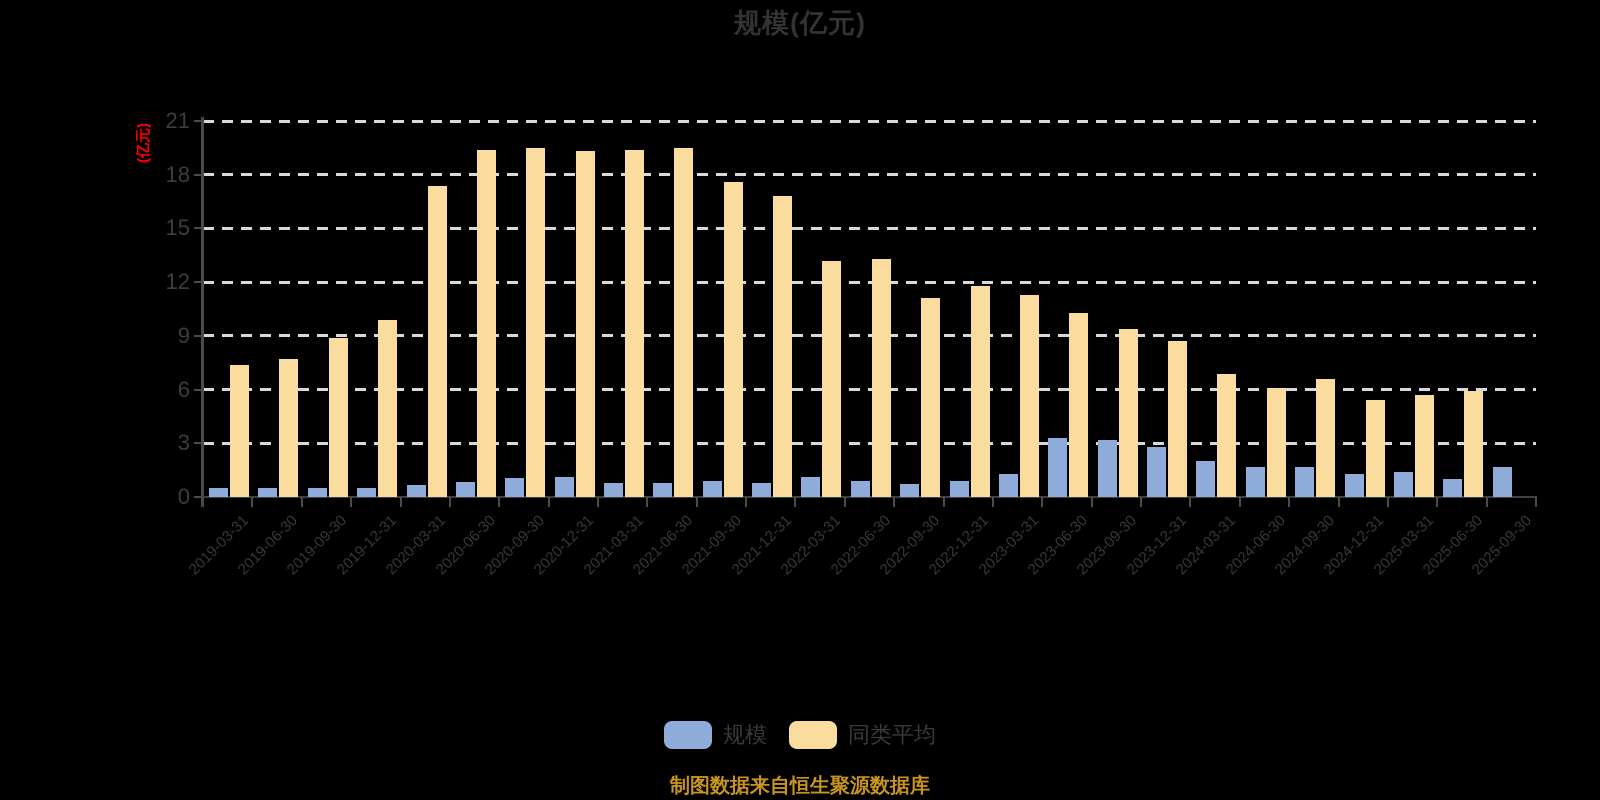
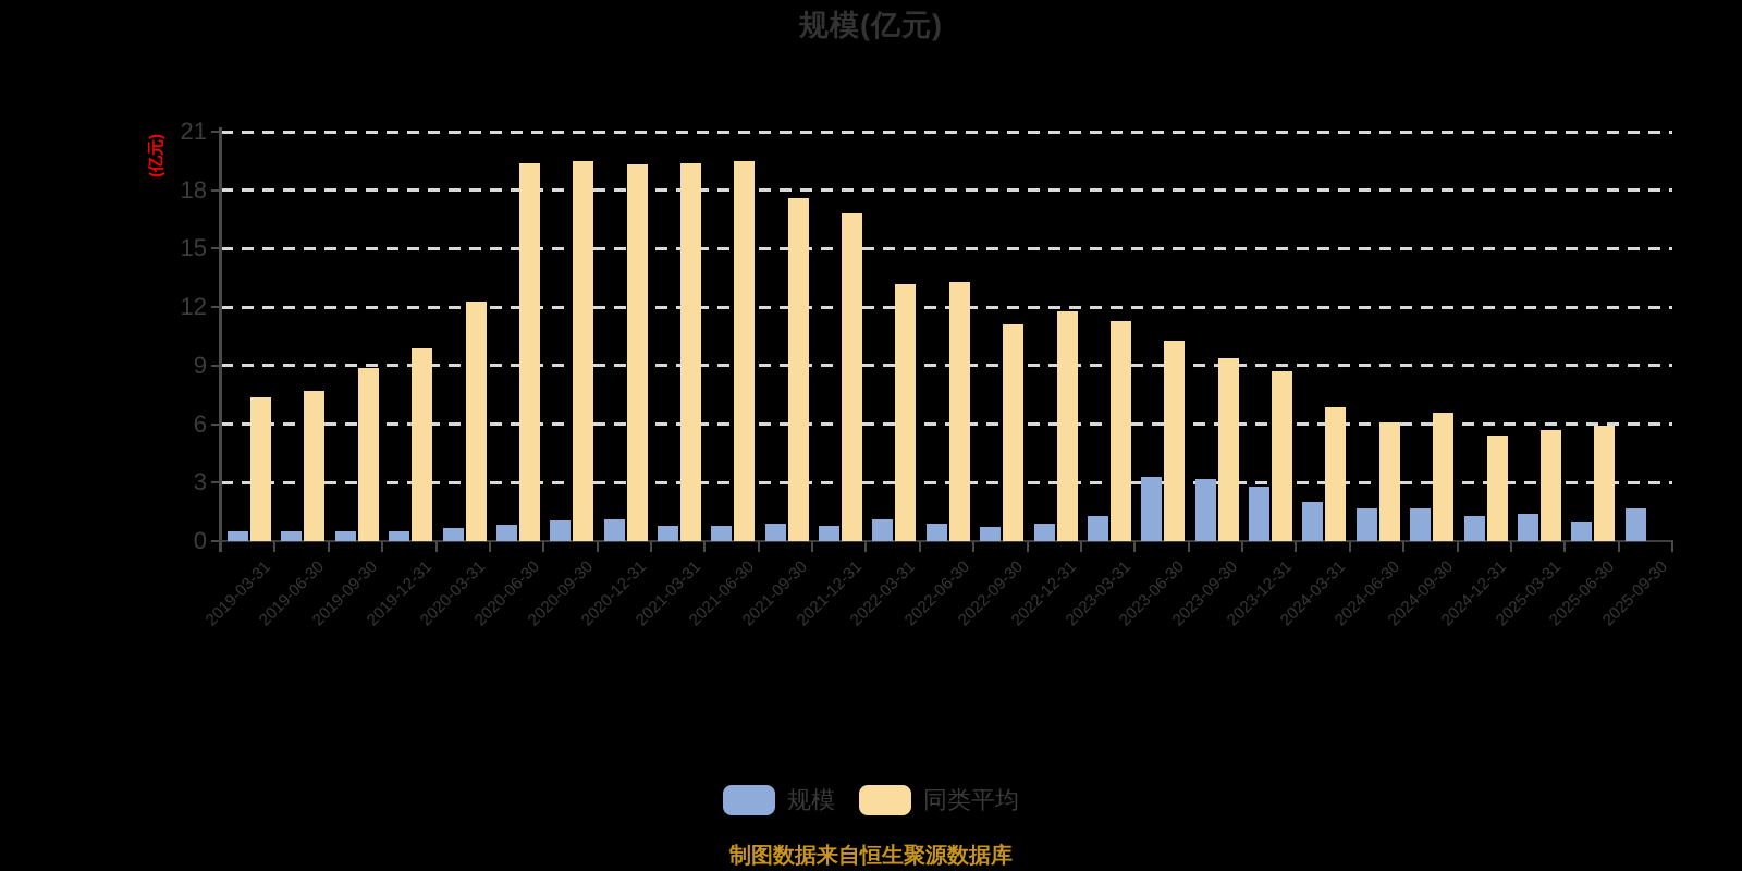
同类平均/2020-03-31: 17.4 -> 12.3
